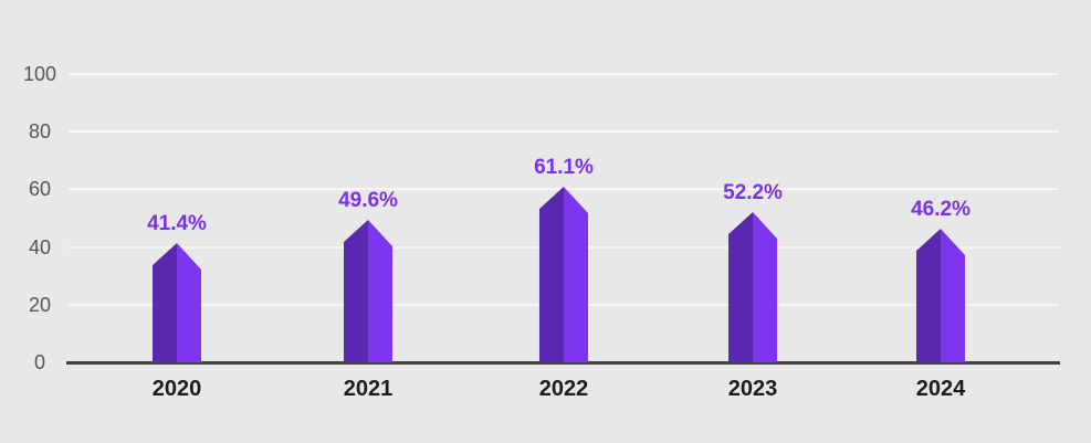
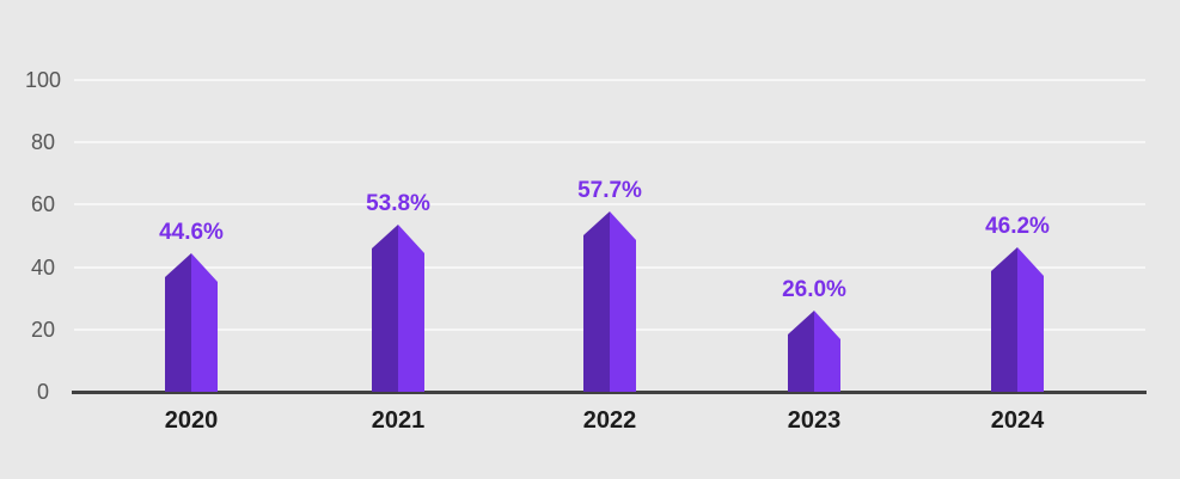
2020: 41.4% -> 44.6%
2021: 49.6% -> 53.8%
2022: 61.1% -> 57.7%
2023: 52.2% -> 26.0%
